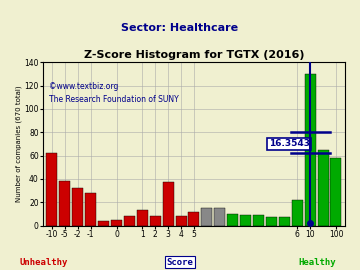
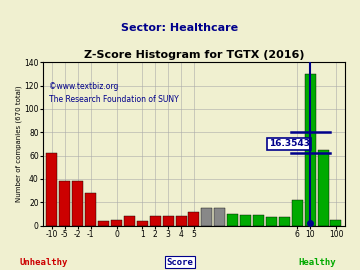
-2: 32 -> 38
1: 13 -> 4
3: 37 -> 8
100: 58 -> 5
